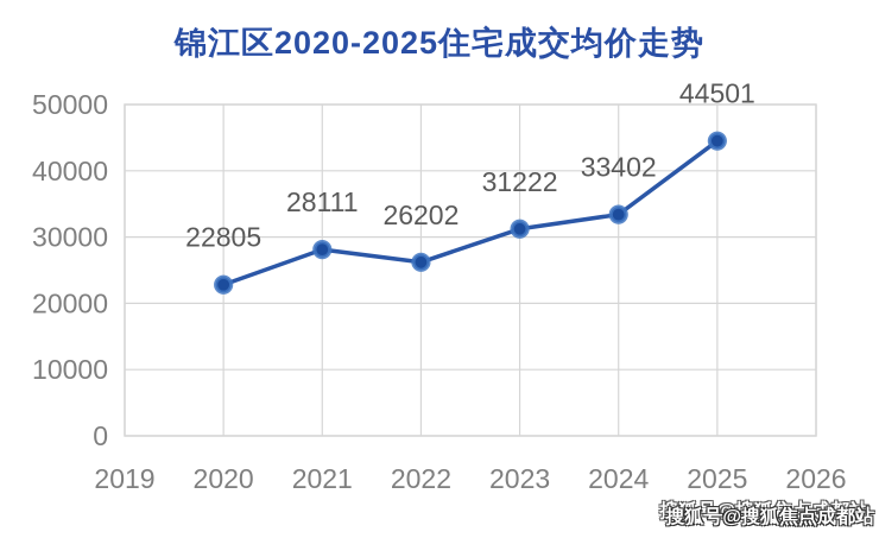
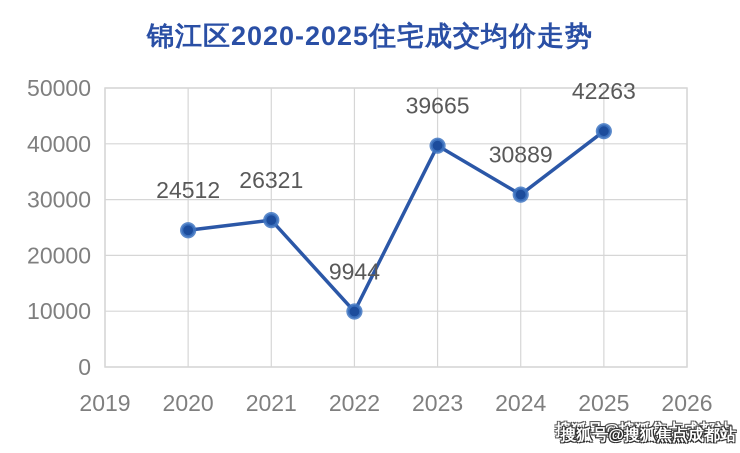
2020: 22805 -> 24512
2021: 28111 -> 26321
2022: 26202 -> 9944
2023: 31222 -> 39665
2024: 33402 -> 30889
2025: 44501 -> 42263
